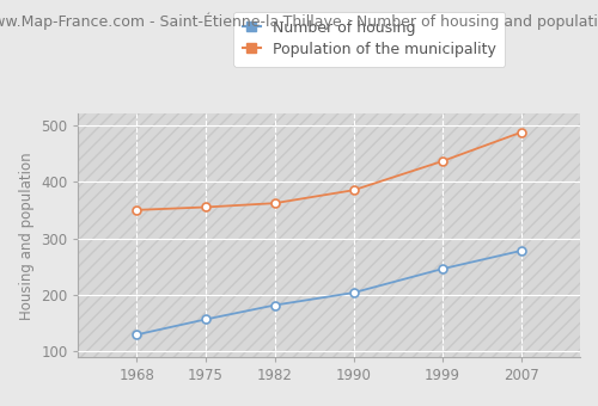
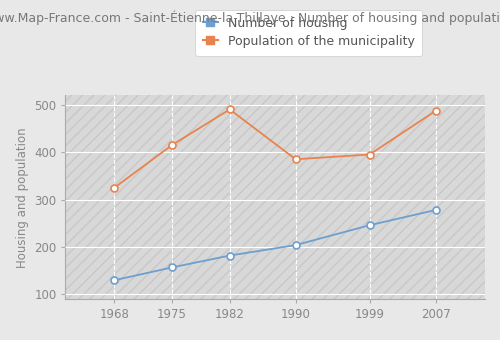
Population of the municipality/1968: 350 -> 325
Population of the municipality/1975: 355 -> 415
Population of the municipality/1982: 362 -> 490
Population of the municipality/1999: 436 -> 395
